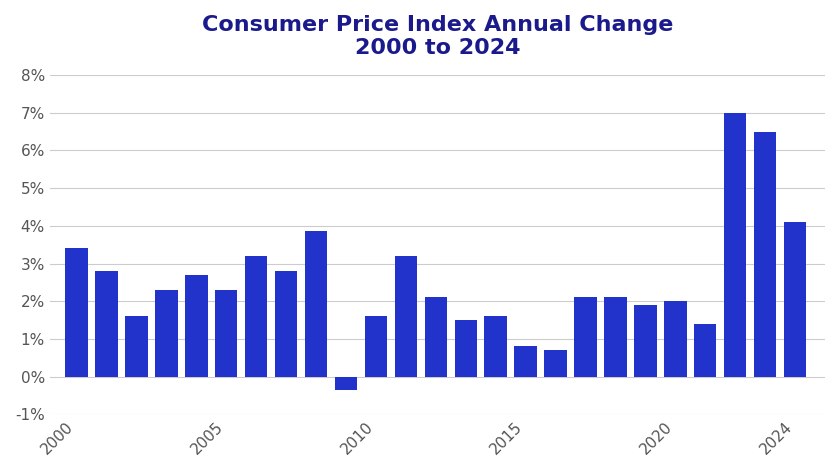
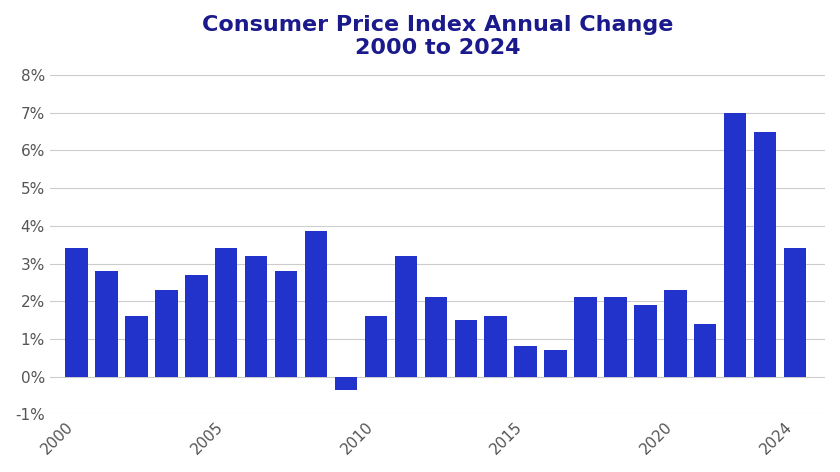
2005: 2.30% -> 3.40%
2020: 2.00% -> 2.30%
2024: 4.10% -> 3.40%
